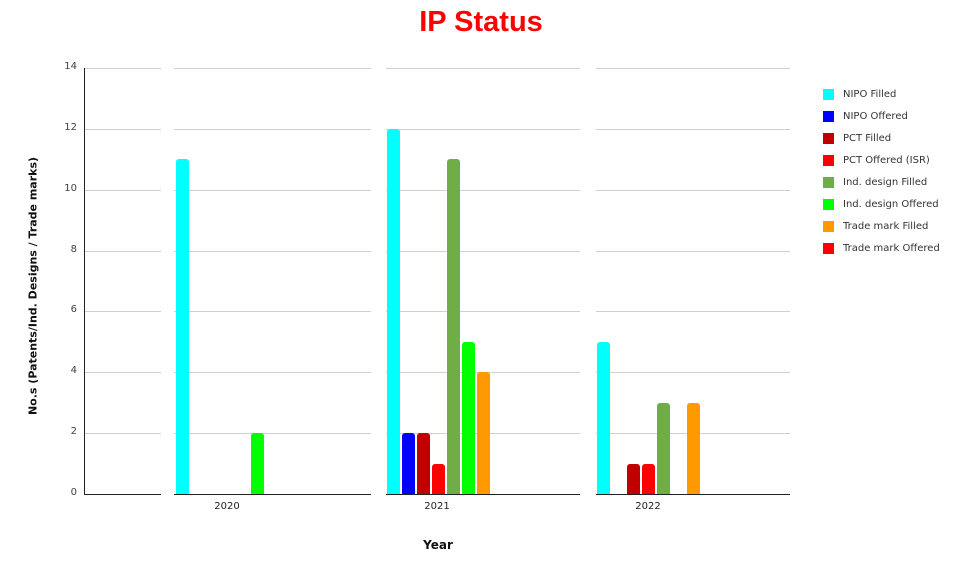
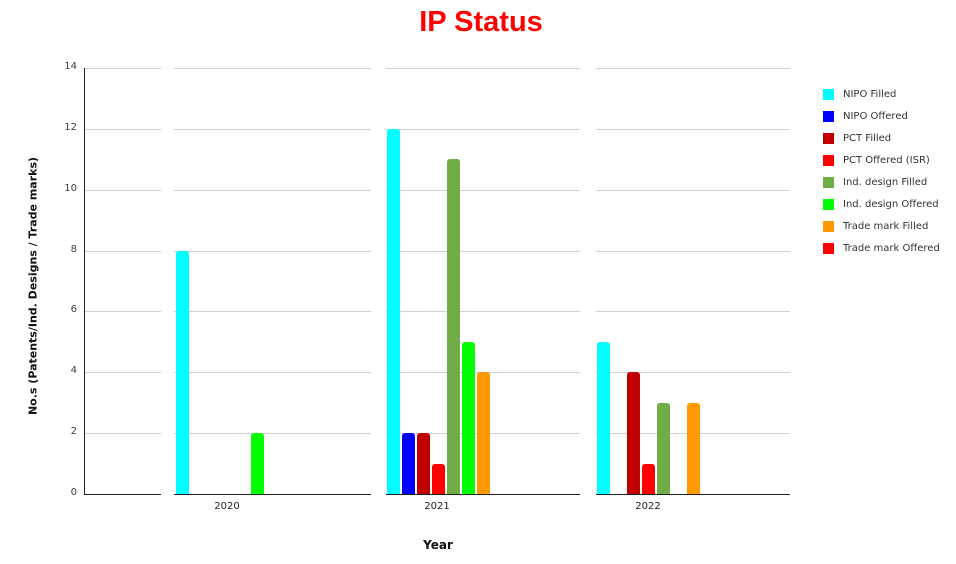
NIPO Filled/2020: 11 -> 8
PCT Filled/2022: 1 -> 4
